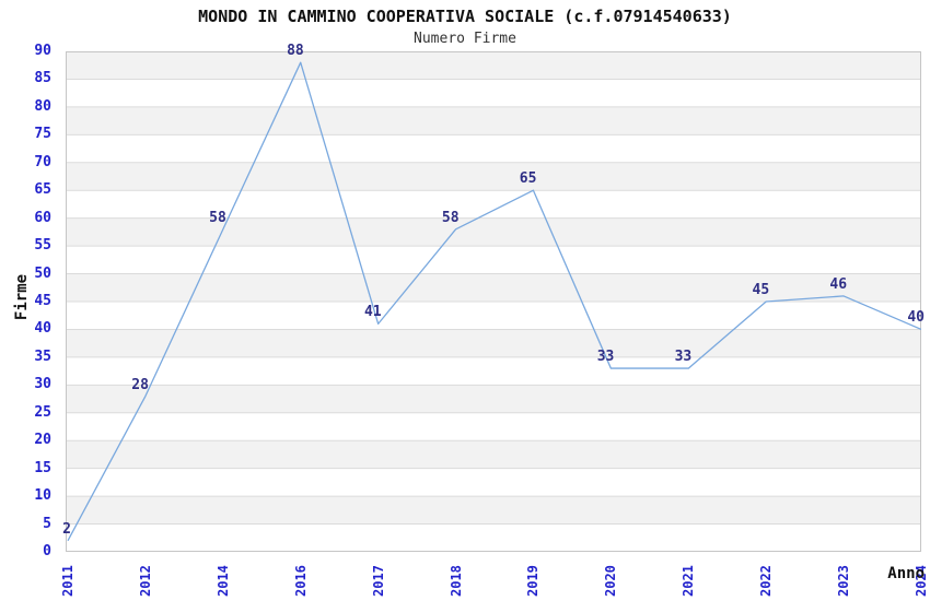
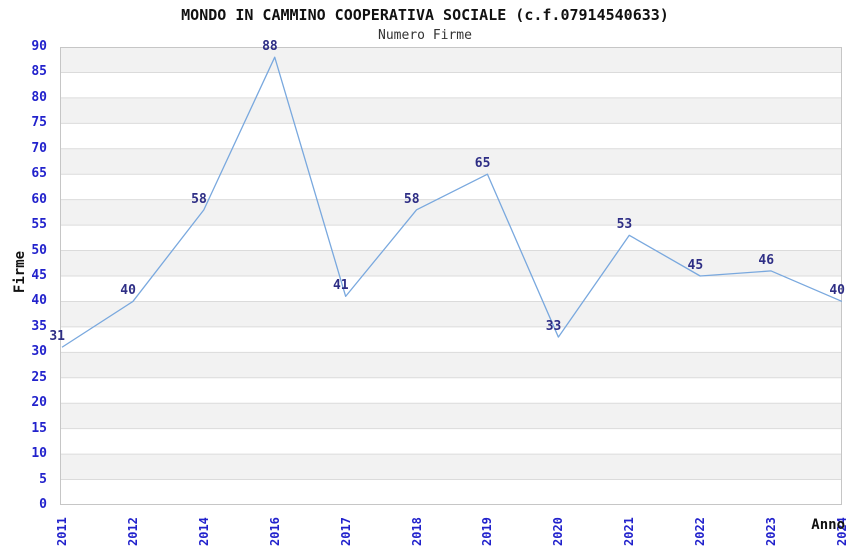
2011: 2 -> 31
2012: 28 -> 40
2021: 33 -> 53
